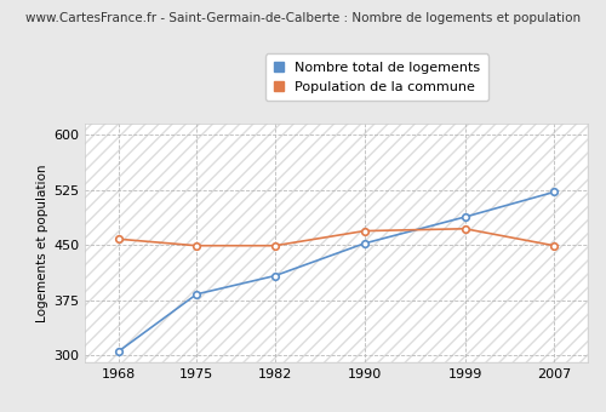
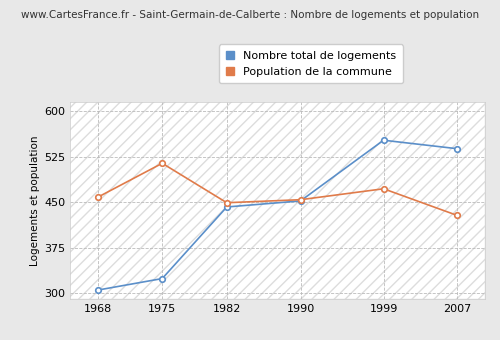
Nombre total de logements/1975: 383 -> 324
Population de la commune/1975: 449 -> 514
Nombre total de logements/1982: 408 -> 442
Population de la commune/1990: 469 -> 454
Nombre total de logements/1999: 488 -> 552
Nombre total de logements/2007: 522 -> 538
Population de la commune/2007: 449 -> 428
